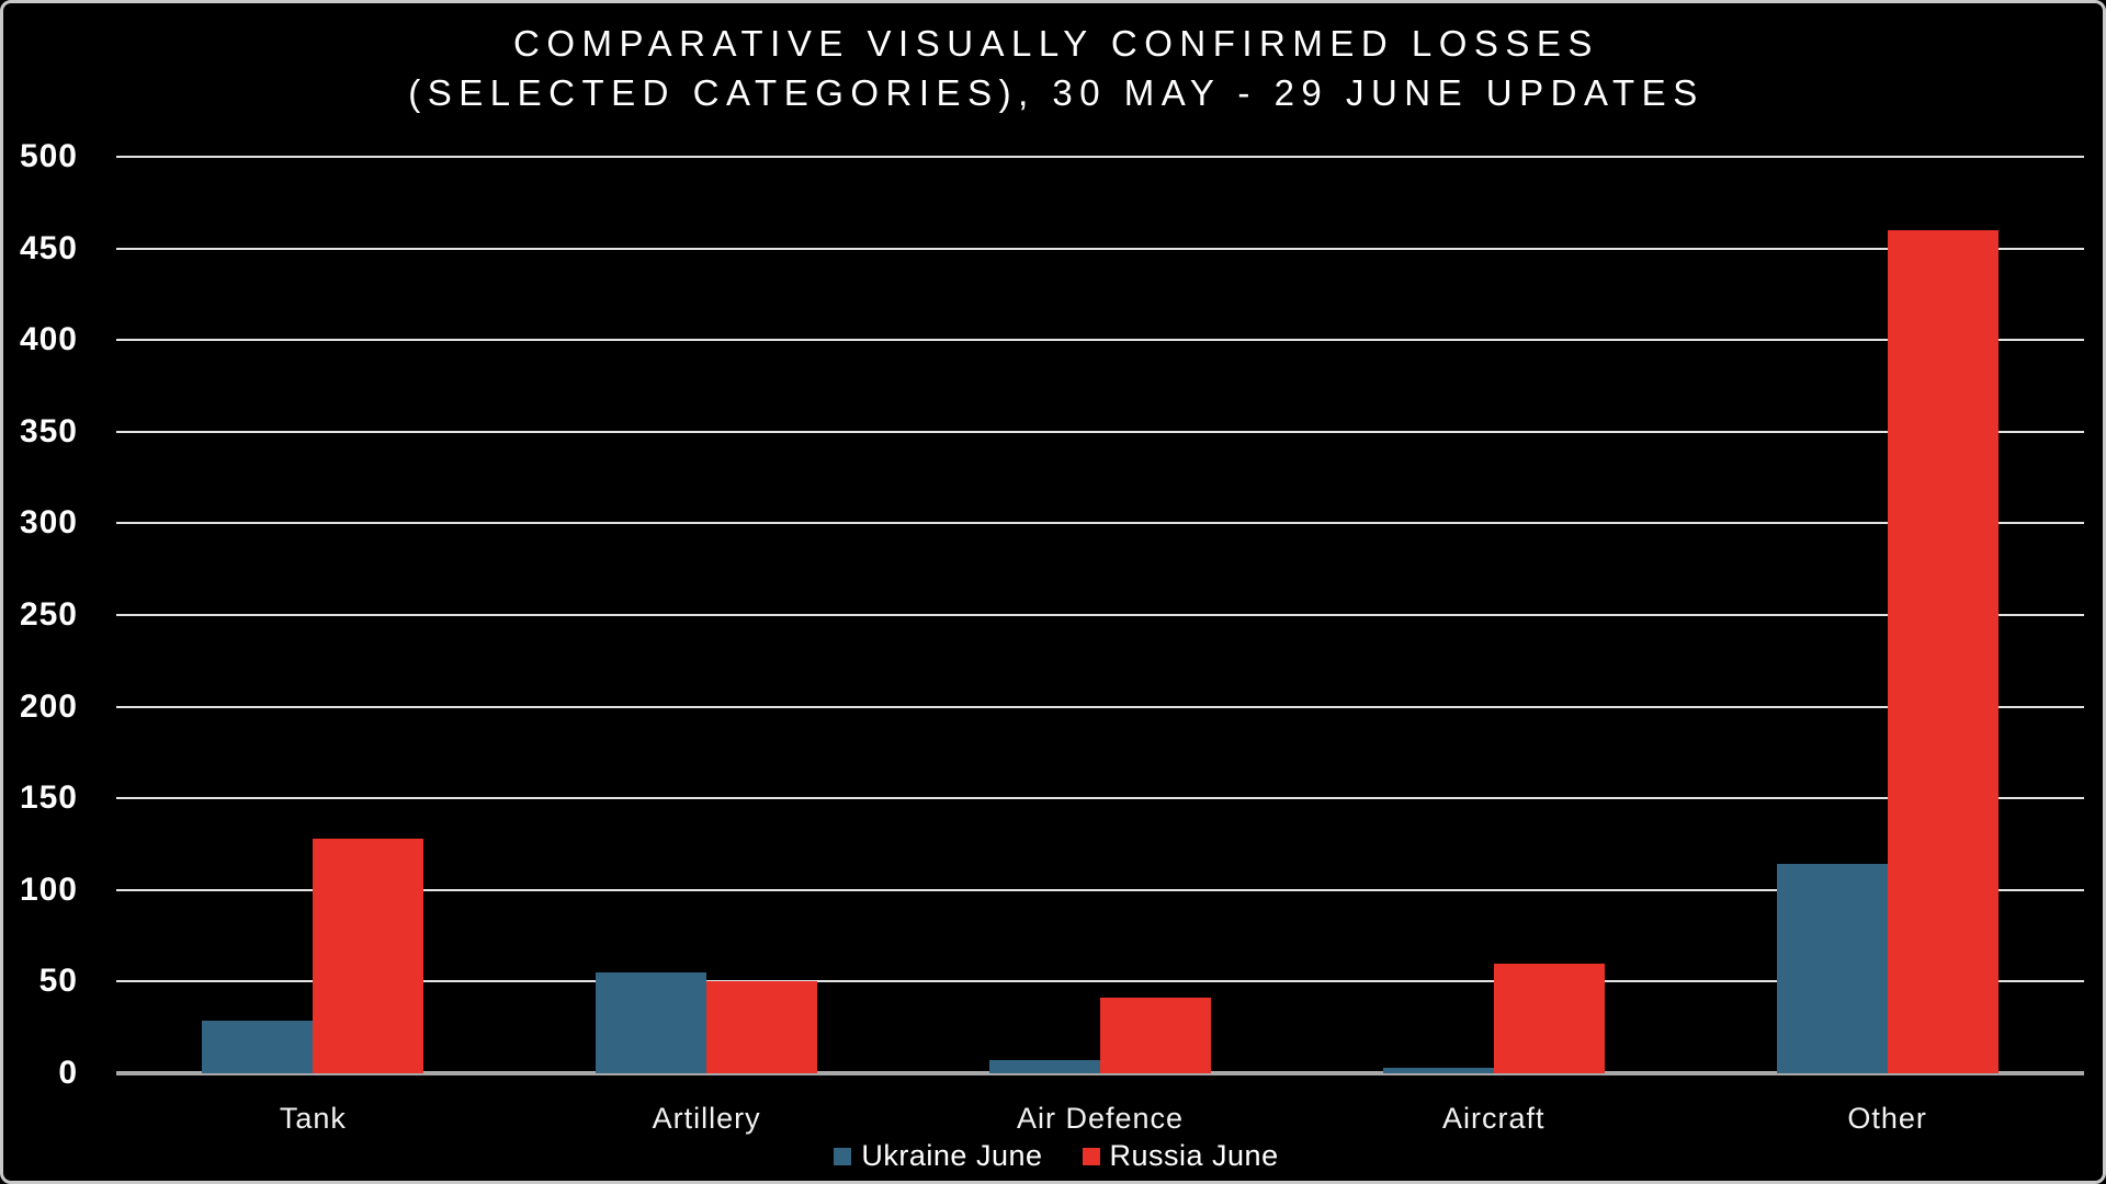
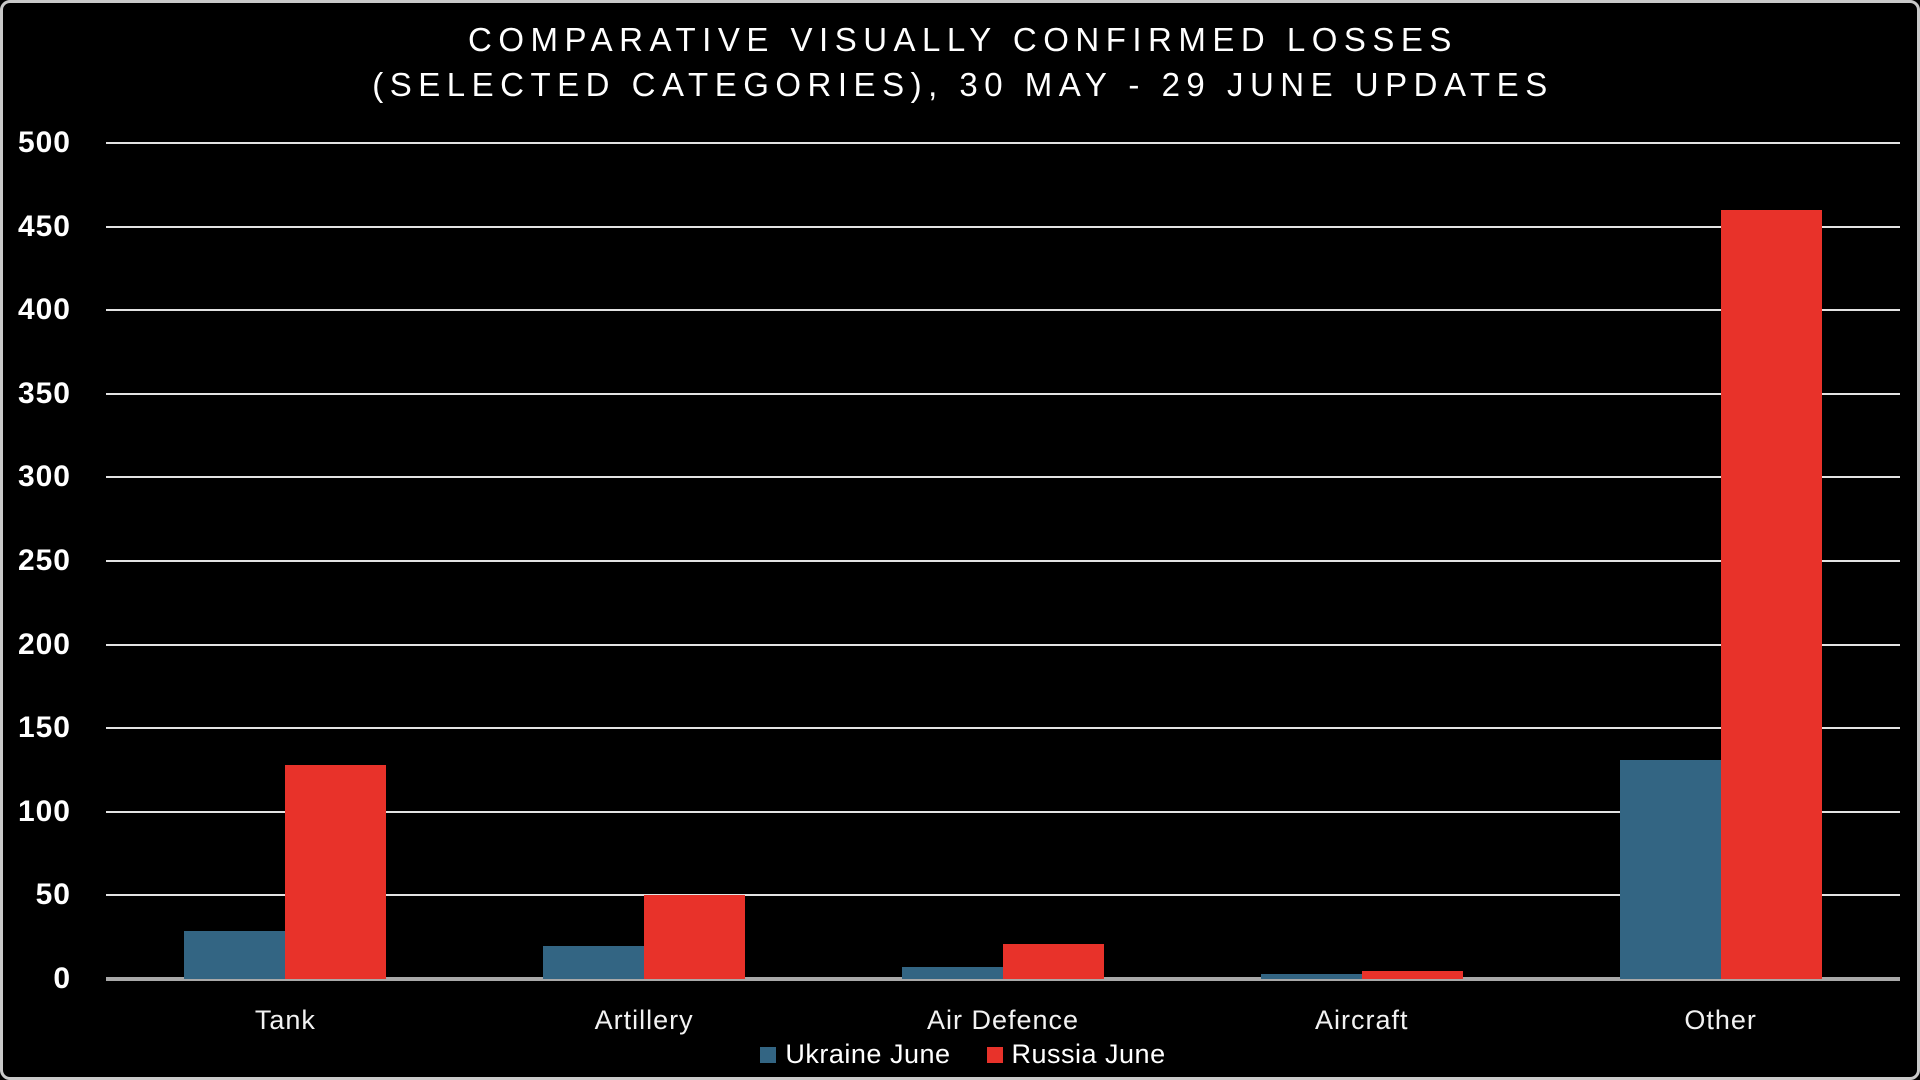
Ukraine June/Artillery: 55 -> 20
Russia June/Air Defence: 41 -> 21
Russia June/Aircraft: 60 -> 5
Ukraine June/Other: 114 -> 131
